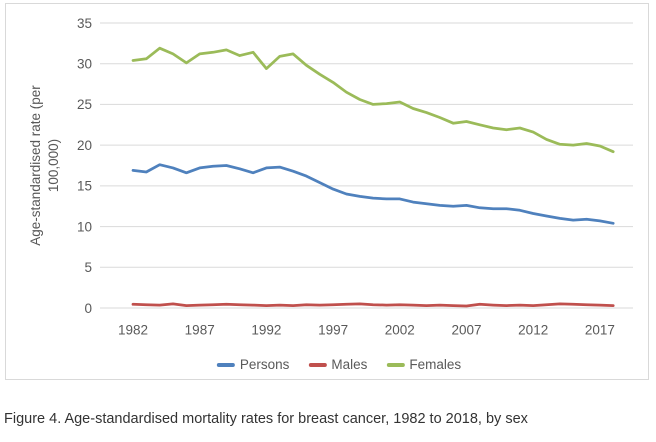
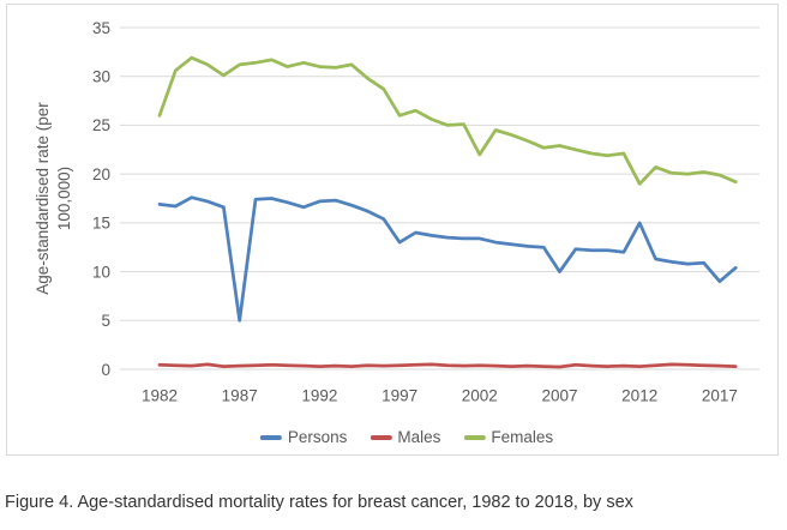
Females/1982: 30 -> 26
Persons/1987: 17 -> 5
Females/1992: 29 -> 31
Persons/1997: 15 -> 13
Females/1997: 28 -> 26
Females/2002: 25 -> 22
Persons/2007: 13 -> 10
Persons/2012: 12 -> 15
Females/2012: 22 -> 19
Persons/2017: 11 -> 9
